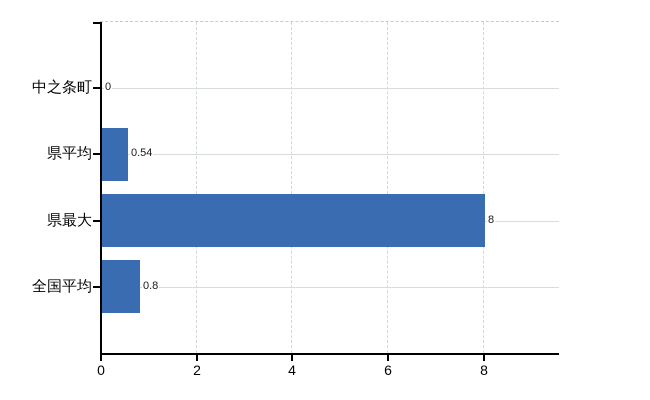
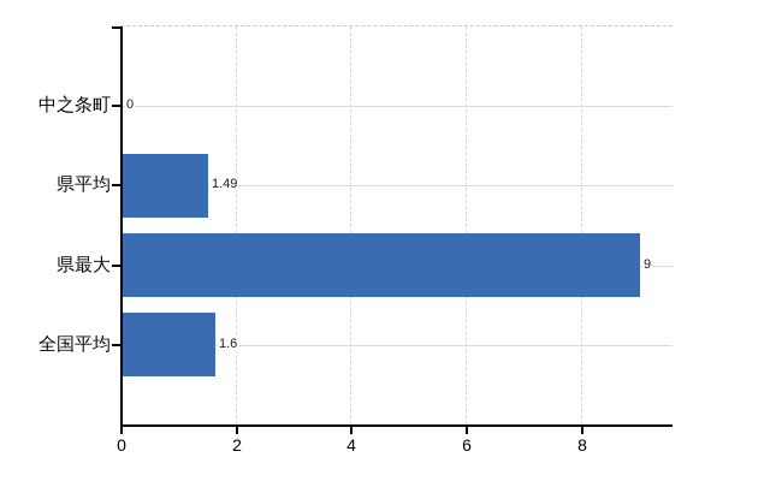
県平均: 0.54 -> 1.49
県最大: 8 -> 9
全国平均: 0.8 -> 1.6
